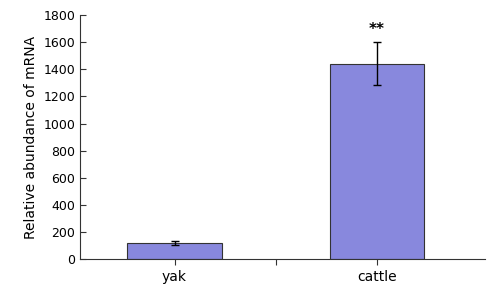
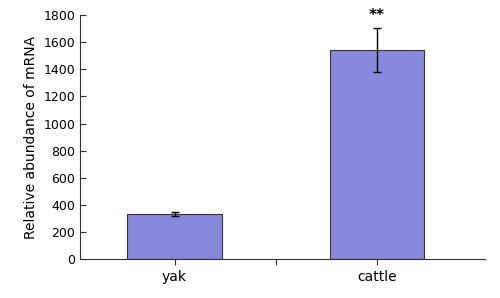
yak: 120 -> 330
cattle: 1440 -> 1540
